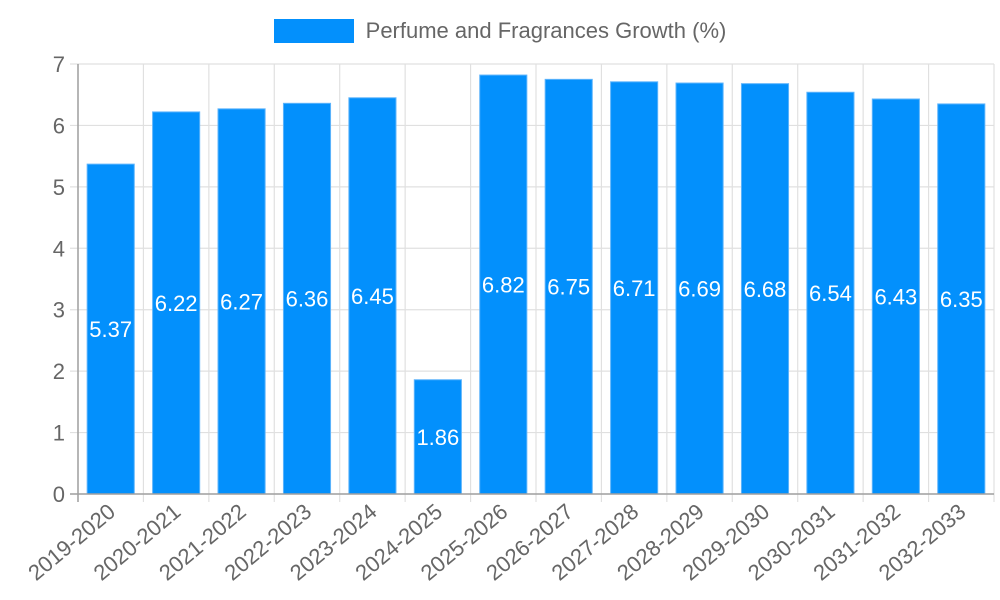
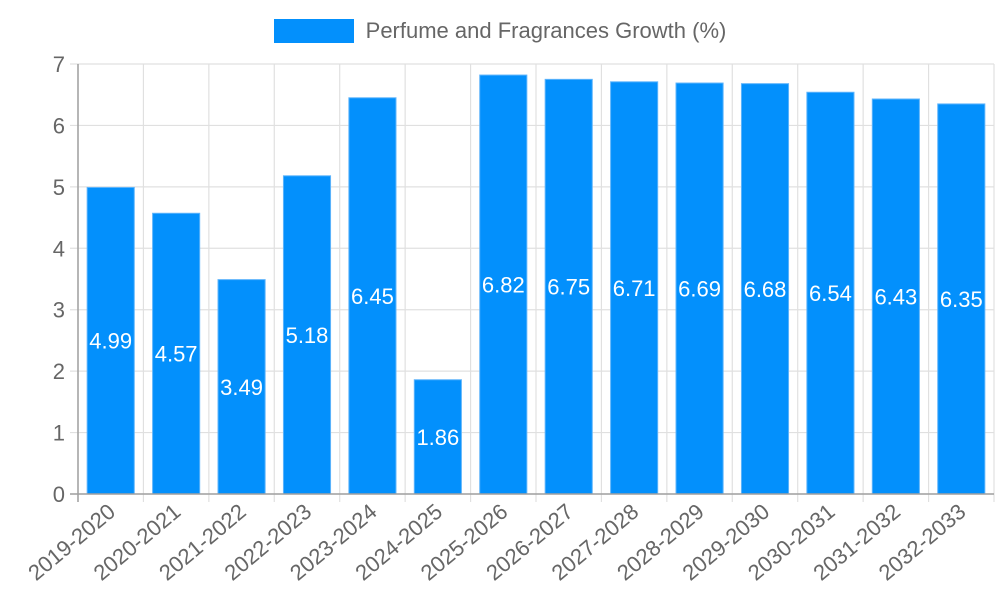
2019-2020: 5.37 -> 4.99
2020-2021: 6.22 -> 4.57
2021-2022: 6.27 -> 3.49
2022-2023: 6.36 -> 5.18
